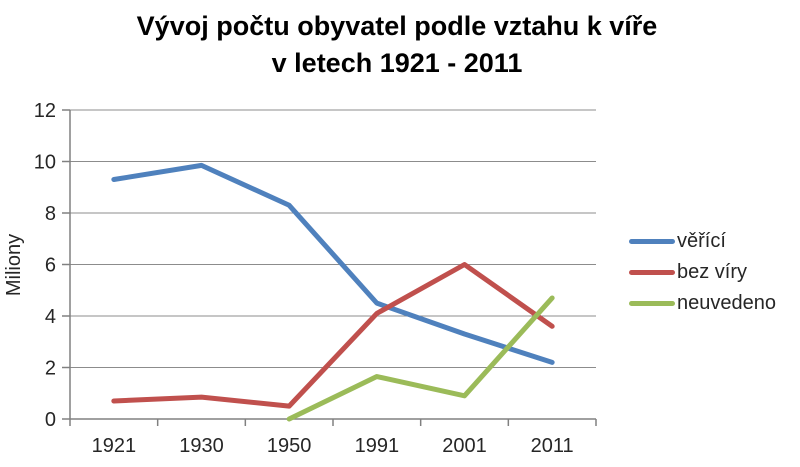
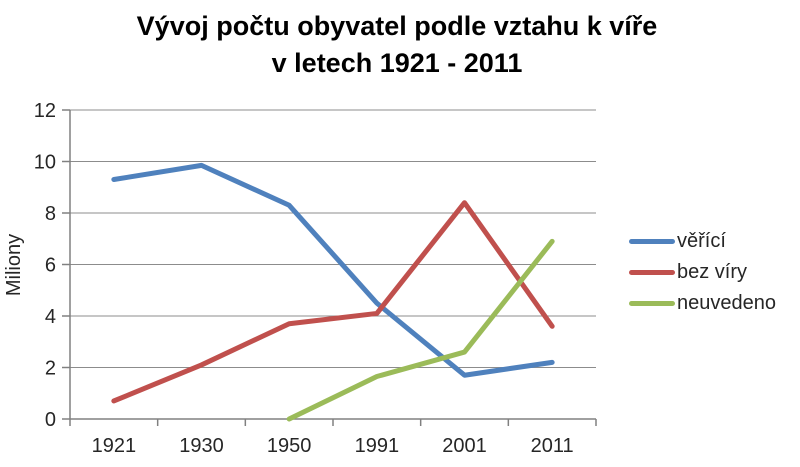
bez víry/1930: 0.8 -> 2.1
bez víry/1950: 0.5 -> 3.7
věřící/2001: 3.3 -> 1.7
bez víry/2001: 6.0 -> 8.4
neuvedeno/2001: 0.9 -> 2.6
neuvedeno/2011: 4.7 -> 6.9
